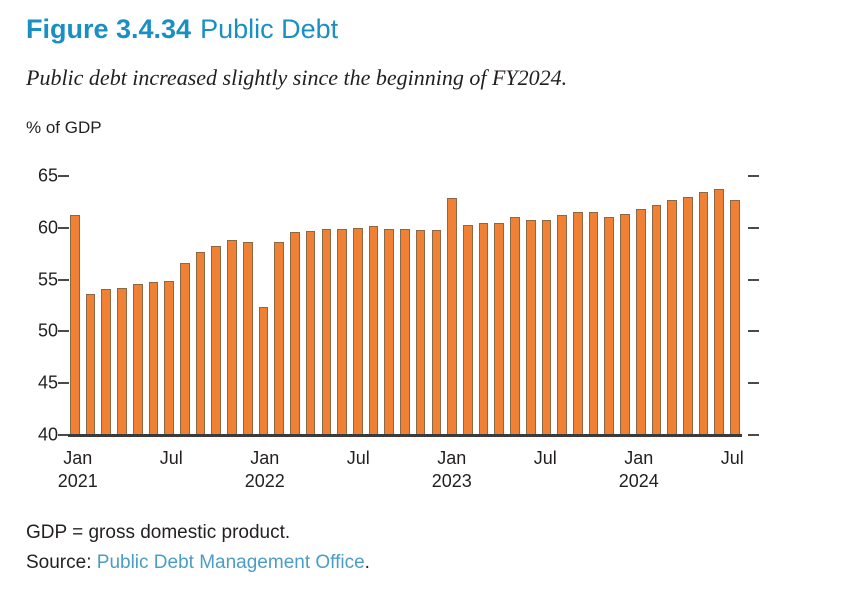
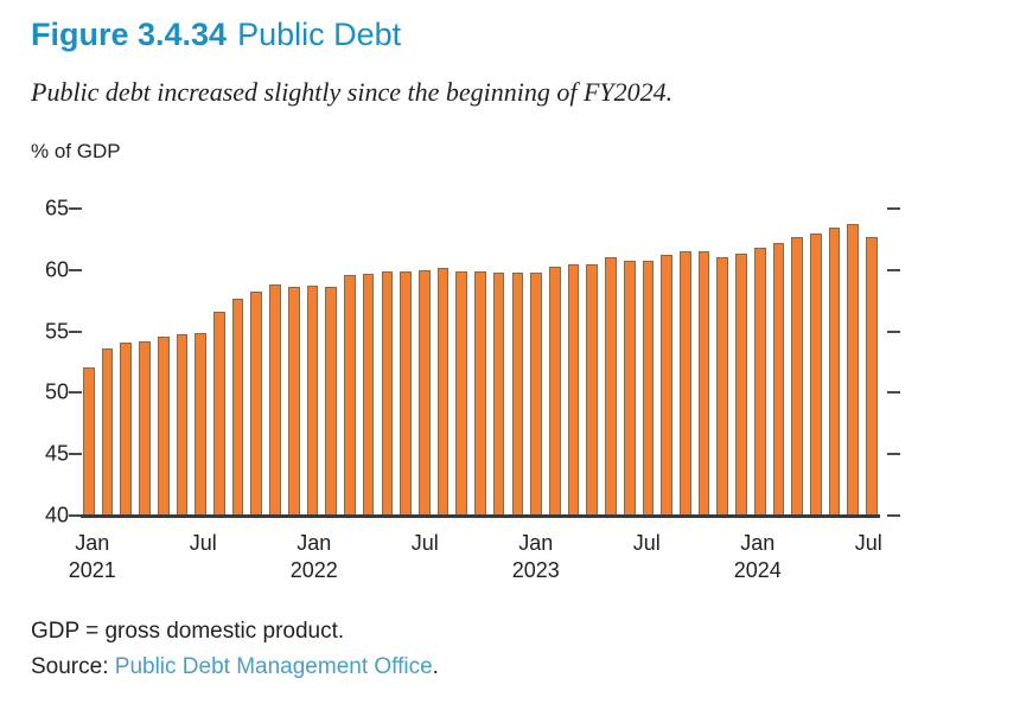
Jan 2021: 61.2 -> 52.1
Jan 2022: 52.4 -> 58.7
Jan 2023: 62.9 -> 59.8
